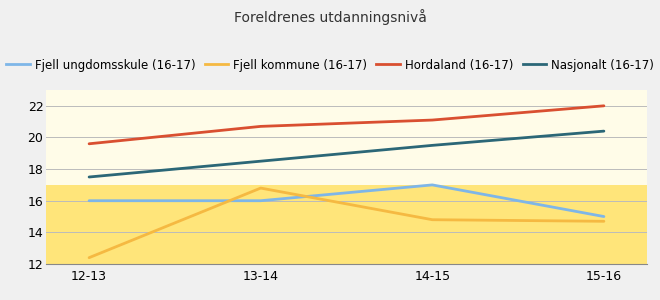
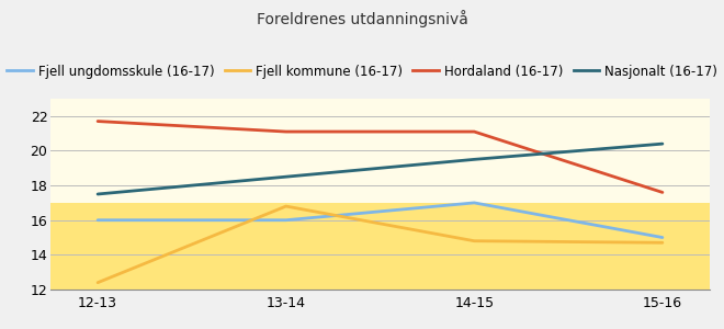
Hordaland (16-17)/12-13: 19.6 -> 21.7
Hordaland (16-17)/13-14: 20.7 -> 21.1
Hordaland (16-17)/15-16: 22.0 -> 17.6
